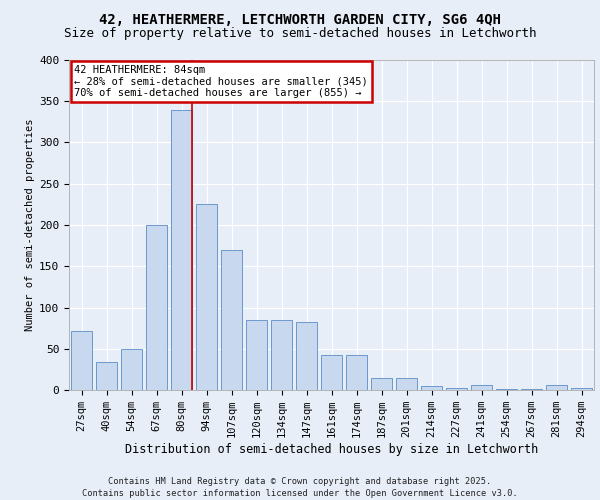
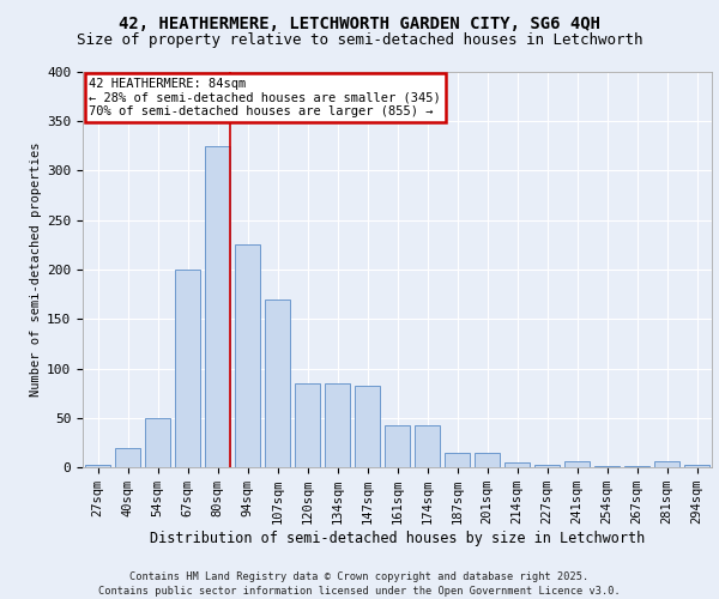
27sqm: 72 -> 3
40sqm: 34 -> 20
80sqm: 340 -> 325
